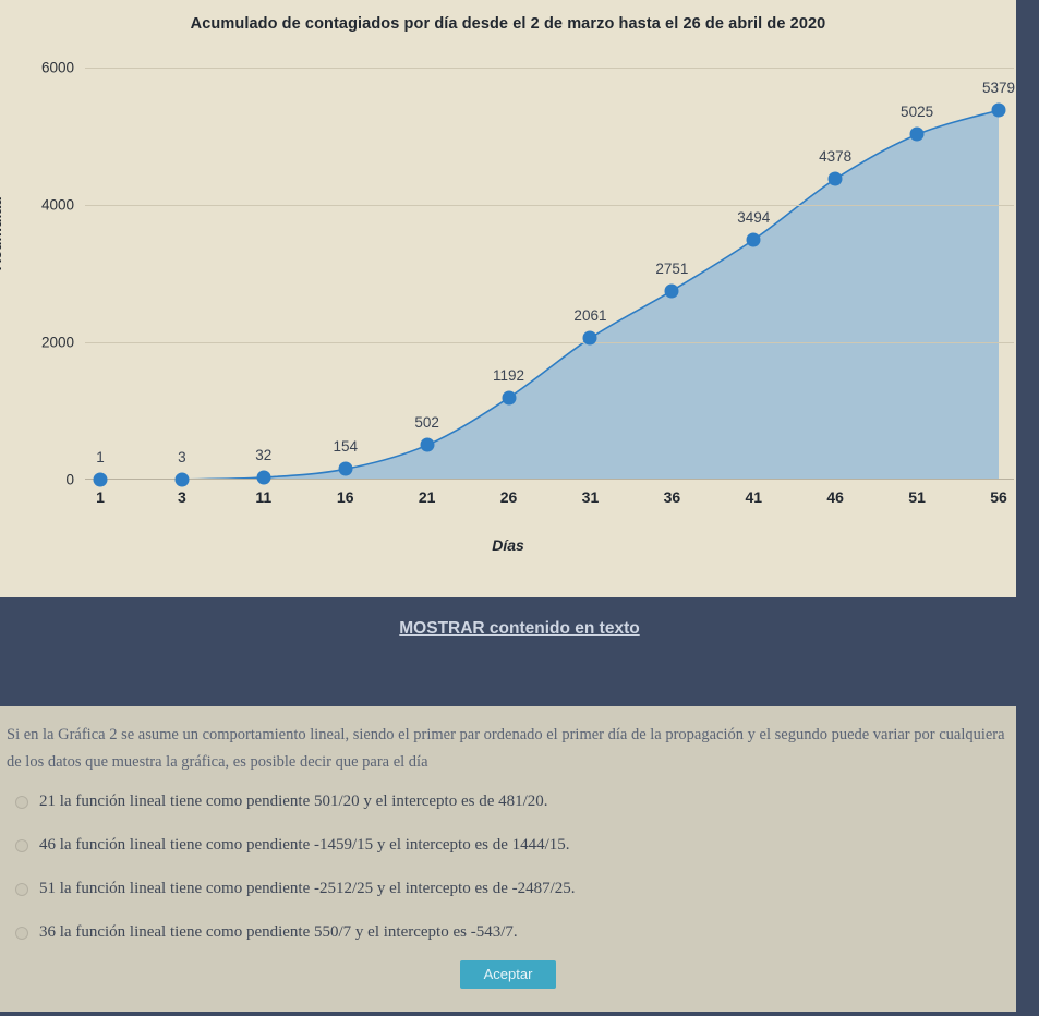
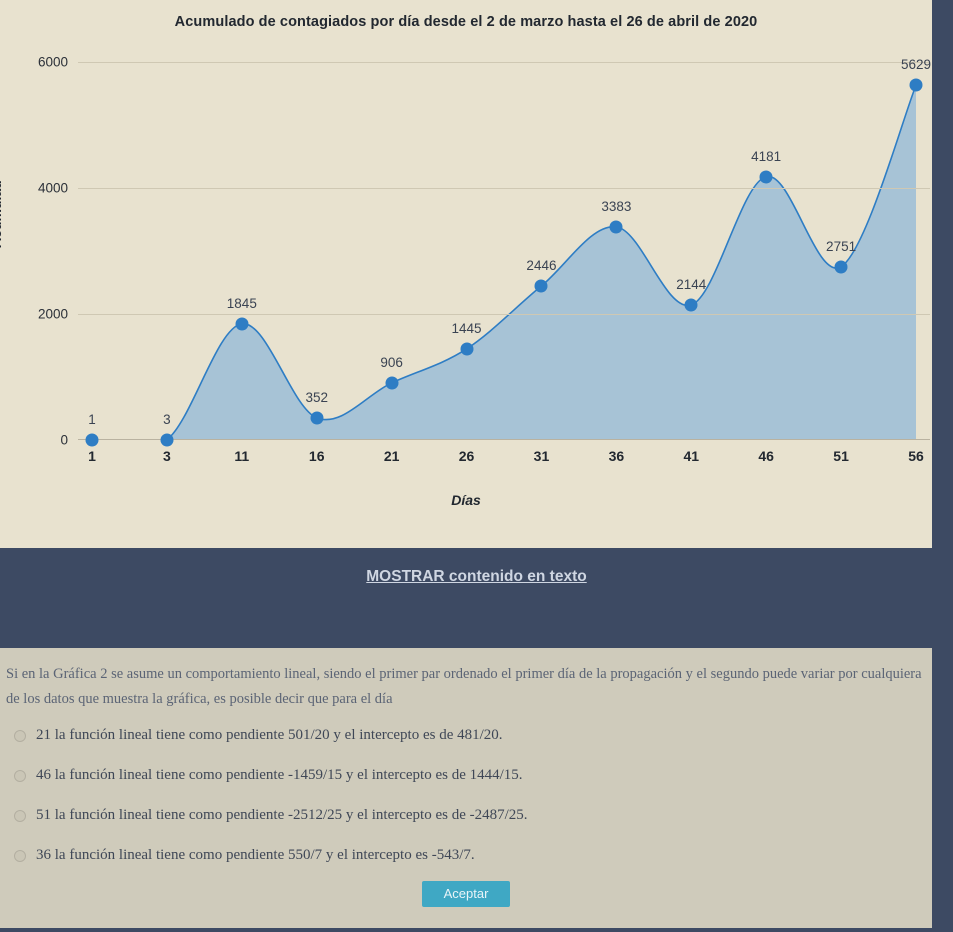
11: 32 -> 1845
16: 154 -> 352
21: 502 -> 906
26: 1192 -> 1445
31: 2061 -> 2446
36: 2751 -> 3383
41: 3494 -> 2144
46: 4378 -> 4181
51: 5025 -> 2751
56: 5379 -> 5629
